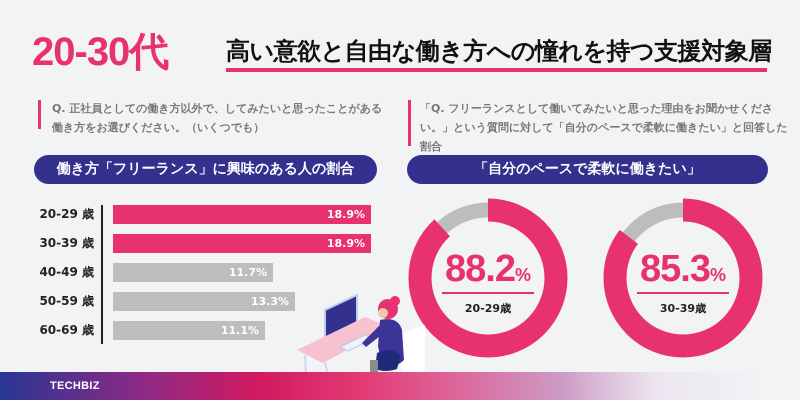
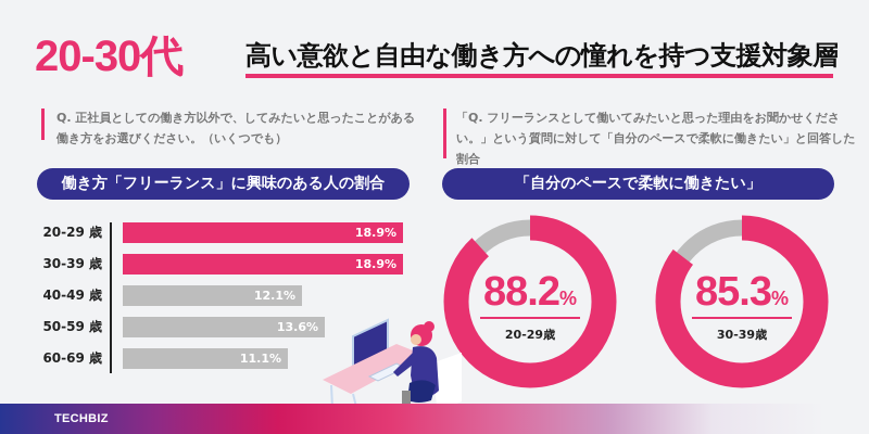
働き方「フリーランス」に興味のある人の割合/40-49 歳: 11.7% -> 12.1%
働き方「フリーランス」に興味のある人の割合/50-59 歳: 13.3% -> 13.6%
